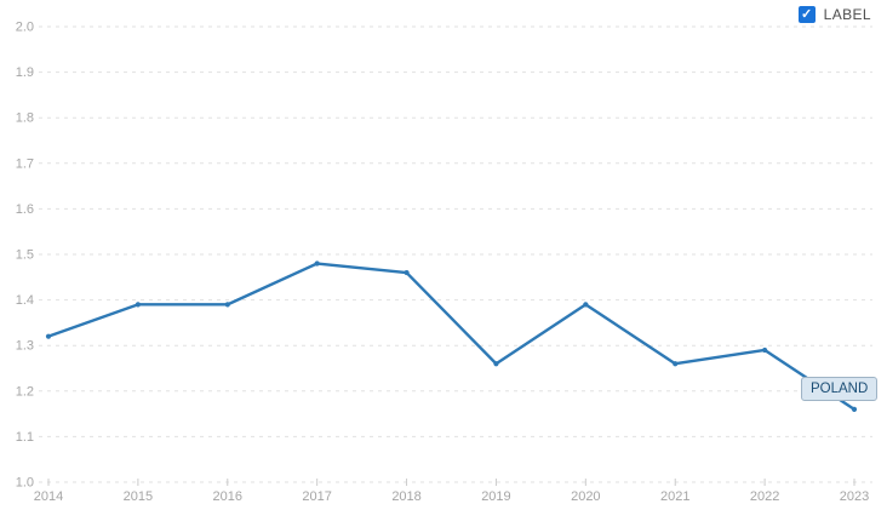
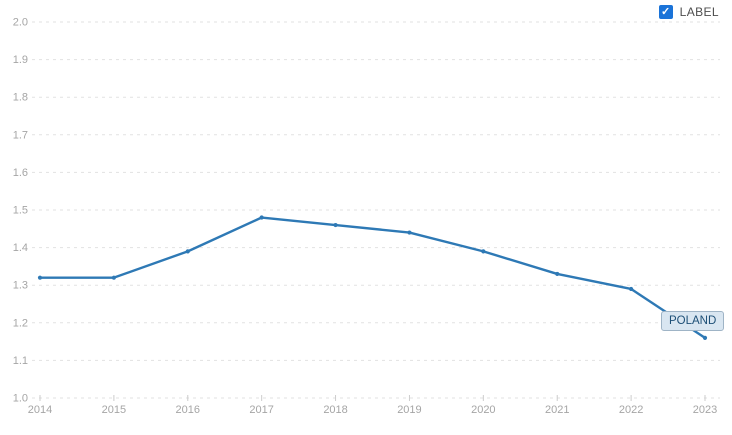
2015: 1.39 -> 1.32
2019: 1.26 -> 1.44
2021: 1.26 -> 1.33
